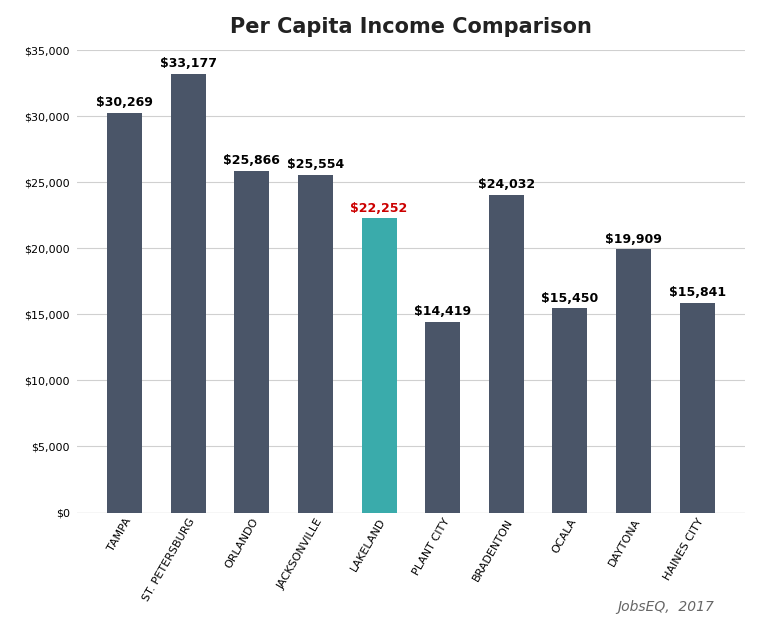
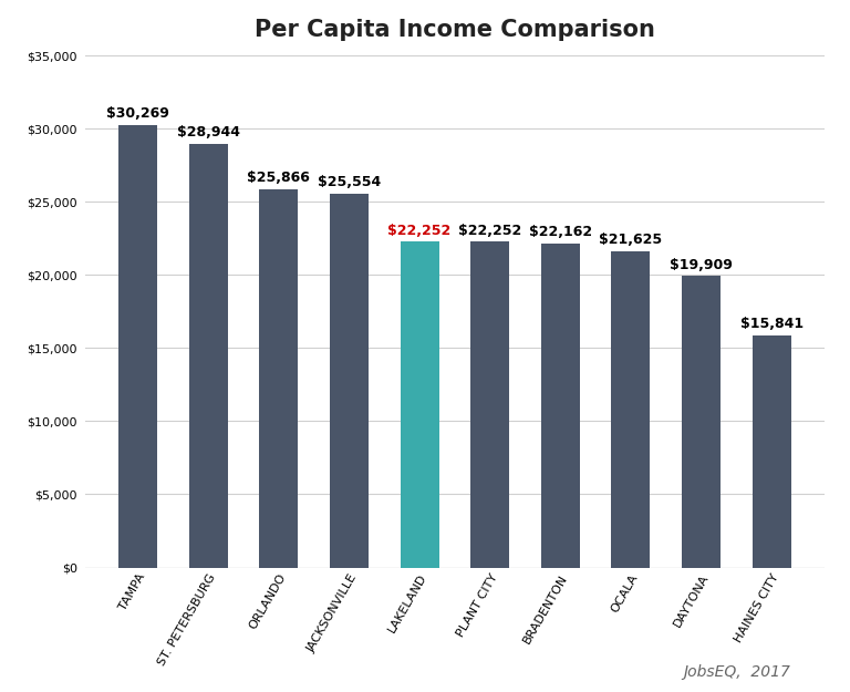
ST. PETERSBURG: $33,177 -> $28,944
PLANT CITY: $14,419 -> $22,252
BRADENTON: $24,032 -> $22,162
OCALA: $15,450 -> $21,625
